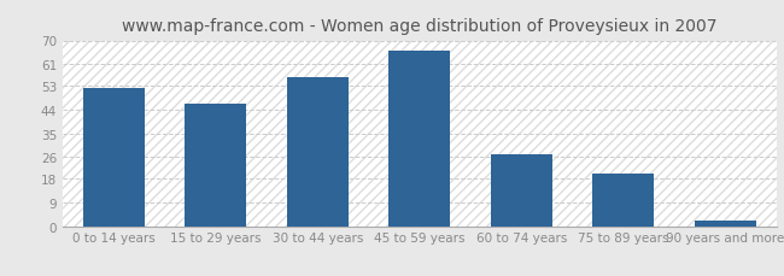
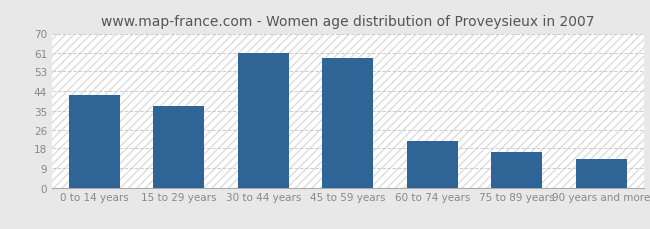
0 to 14 years: 52 -> 42
15 to 29 years: 46 -> 37
30 to 44 years: 56 -> 61
45 to 59 years: 66 -> 59
60 to 74 years: 27 -> 21
75 to 89 years: 20 -> 16
90 years and more: 2 -> 13
